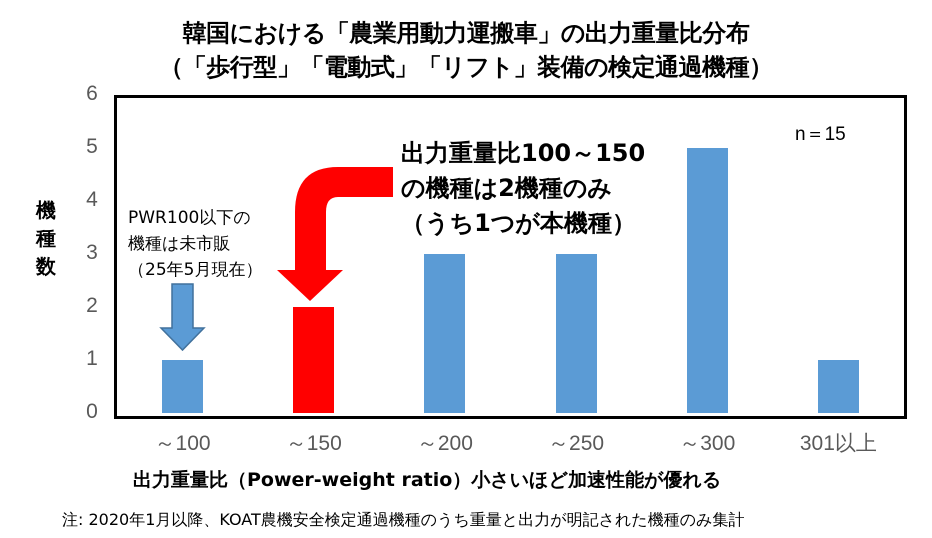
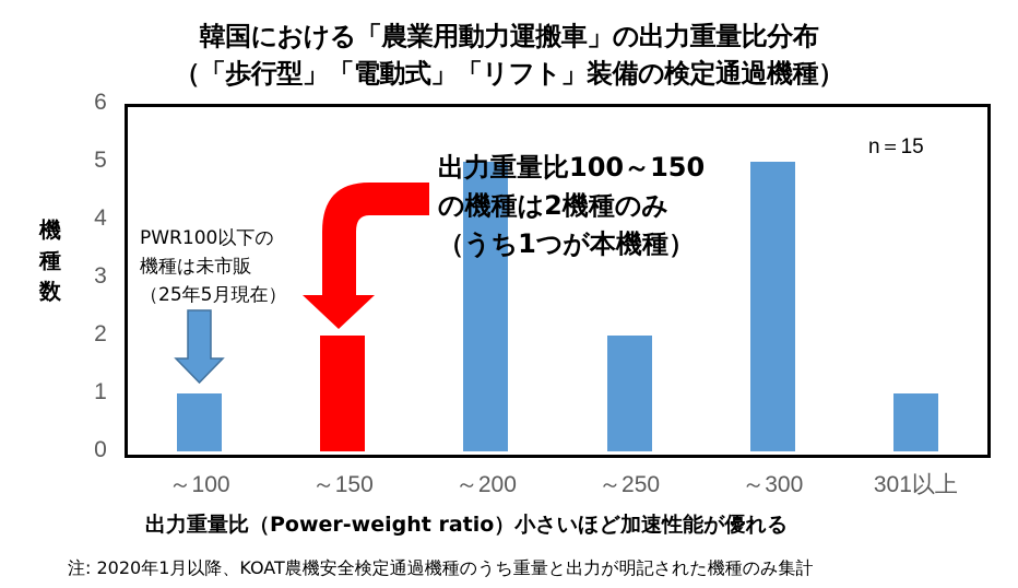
～200: 3 -> 5
～250: 3 -> 2
